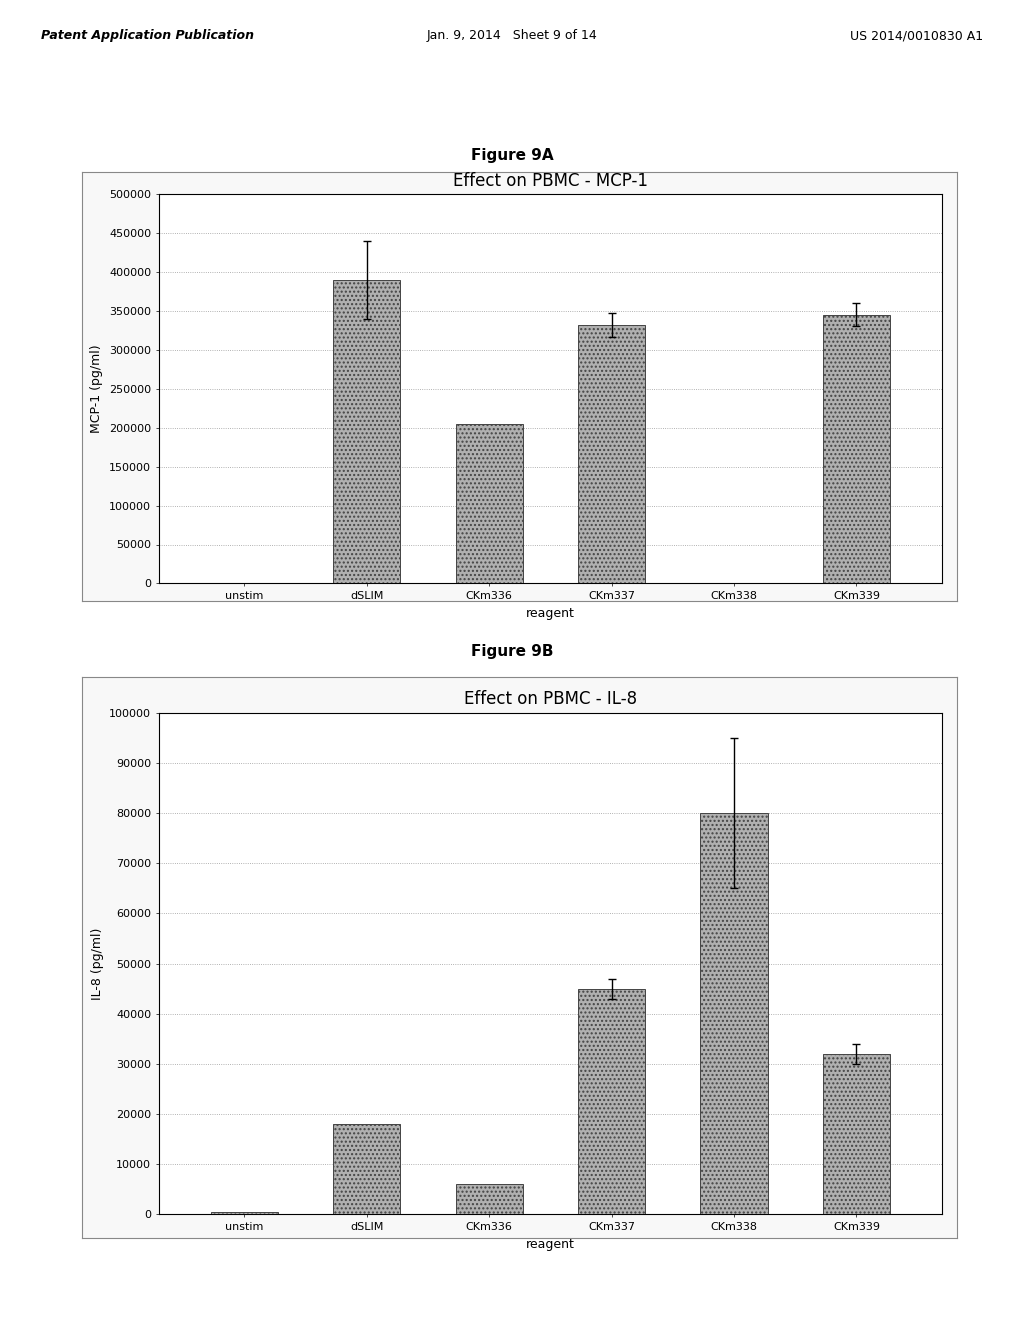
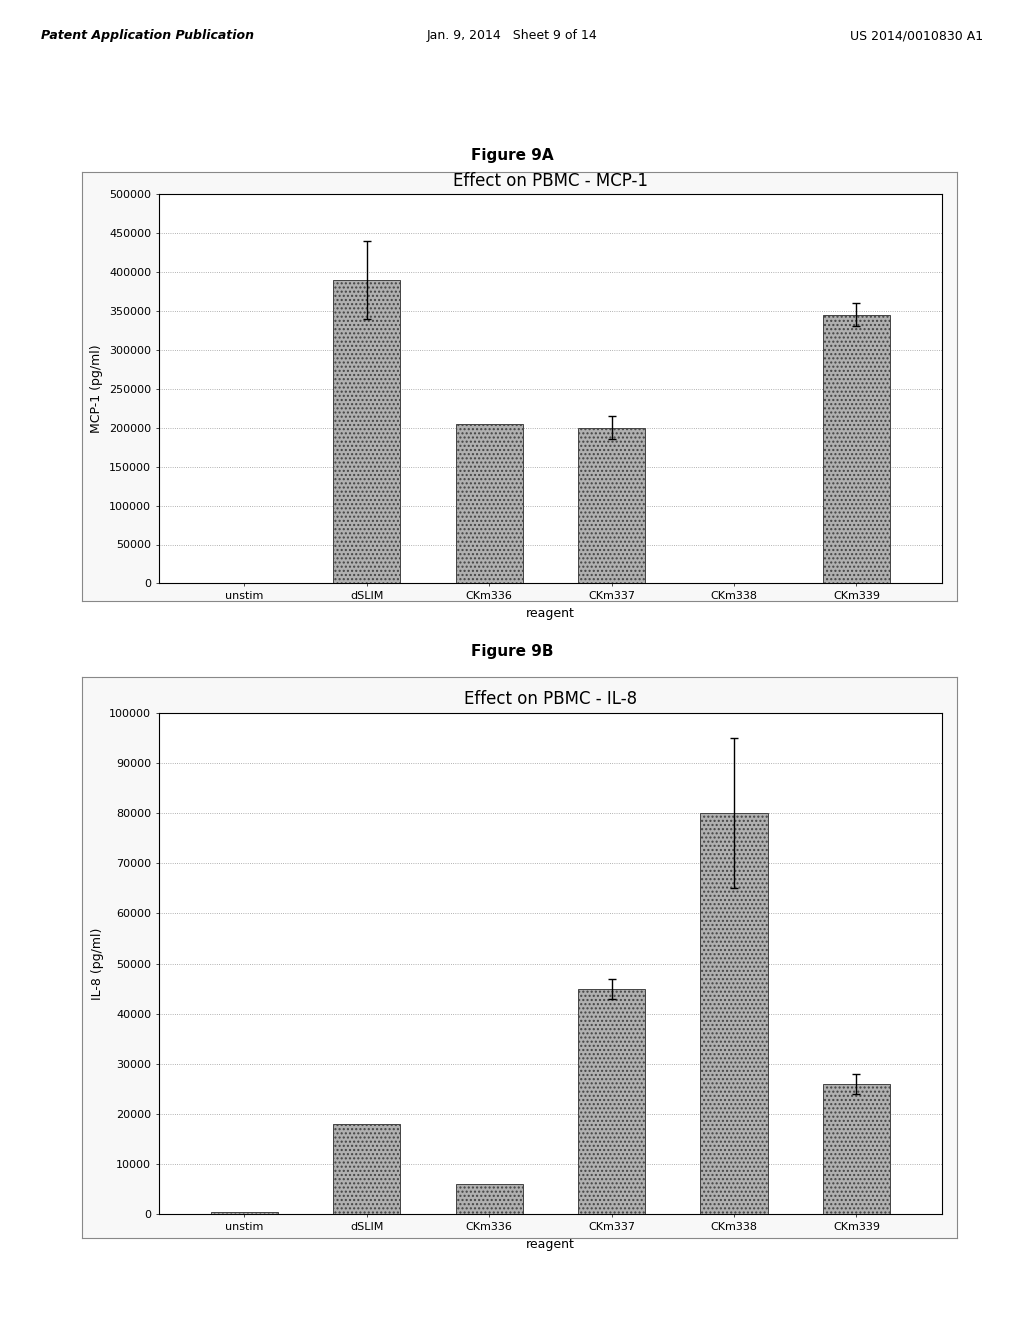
Effect on PBMC - MCP-1/CKm337: 332000 -> 200000
Effect on PBMC - IL-8/CKm339: 32000 -> 26000
